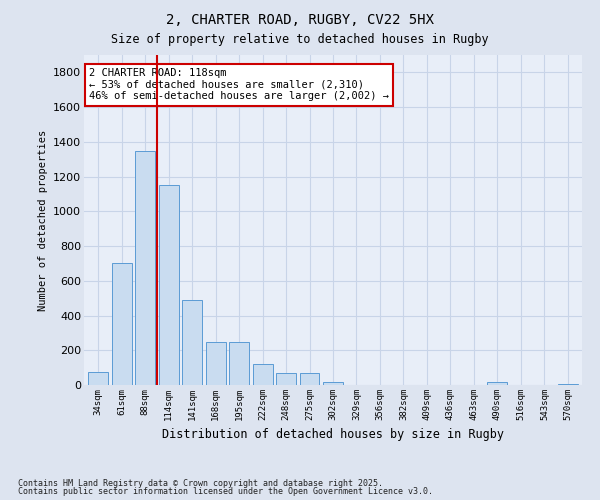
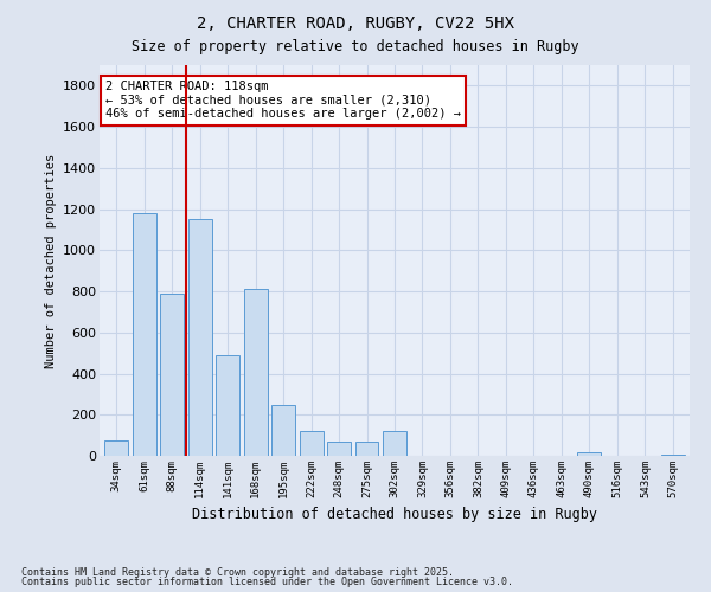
61sqm: 700 -> 1180
88sqm: 1350 -> 790
168sqm: 250 -> 810
302sqm: 20 -> 120
